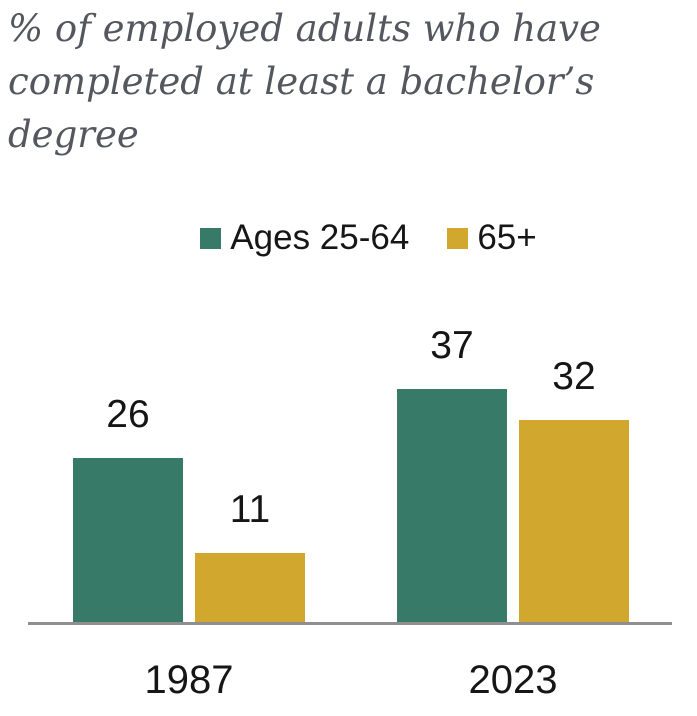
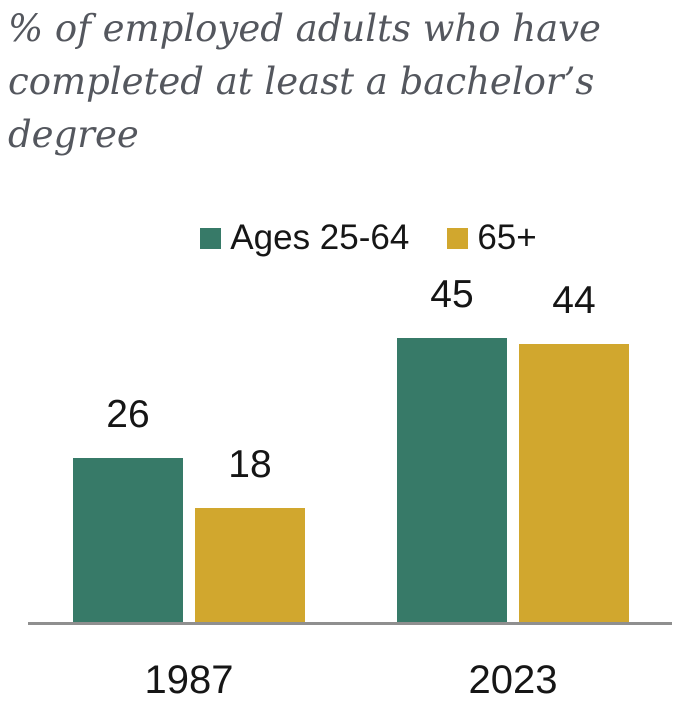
65+/1987: 11 -> 18
Ages 25-64/2023: 37 -> 45
65+/2023: 32 -> 44
